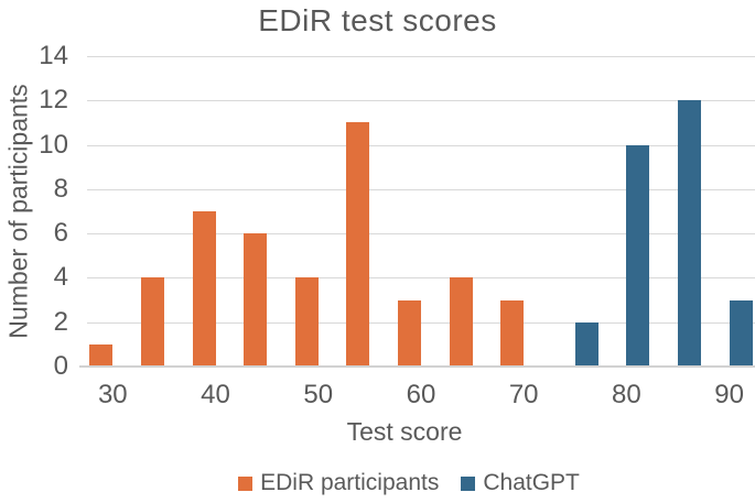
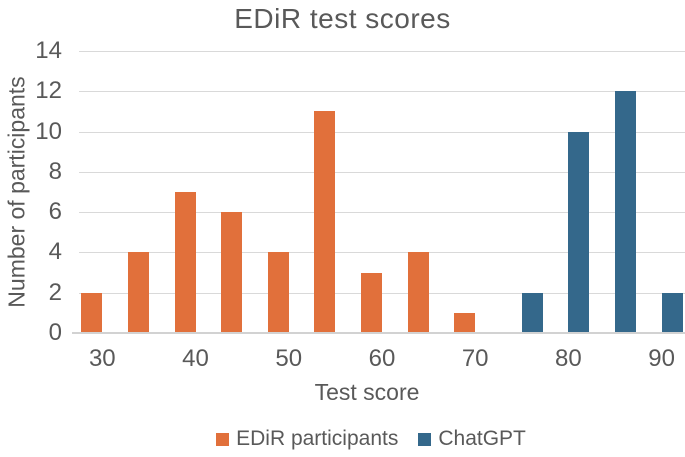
EDiR participants/30: 1 -> 2
EDiR participants/70: 3 -> 1
ChatGPT/90: 3 -> 2
